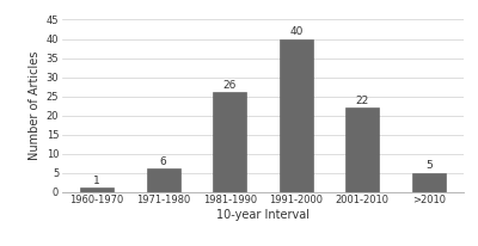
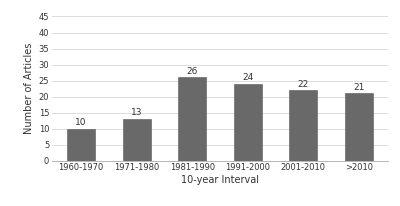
1960-1970: 1 -> 10
1971-1980: 6 -> 13
1991-2000: 40 -> 24
>2010: 5 -> 21
